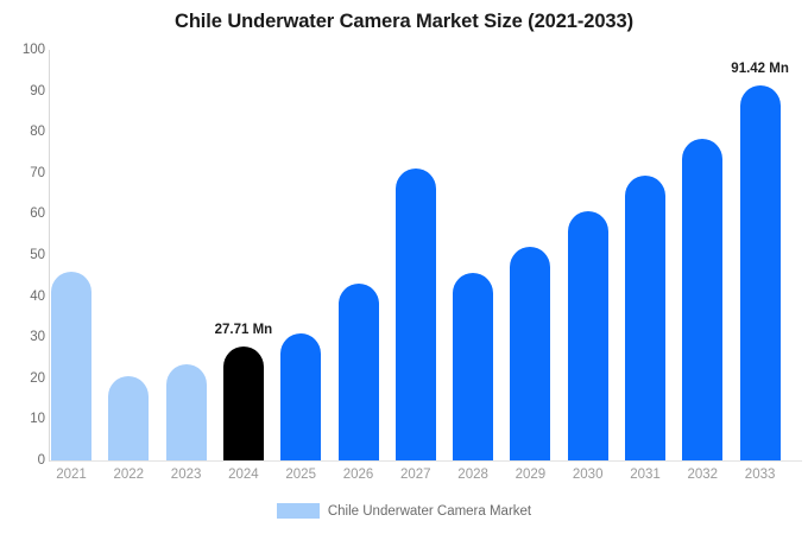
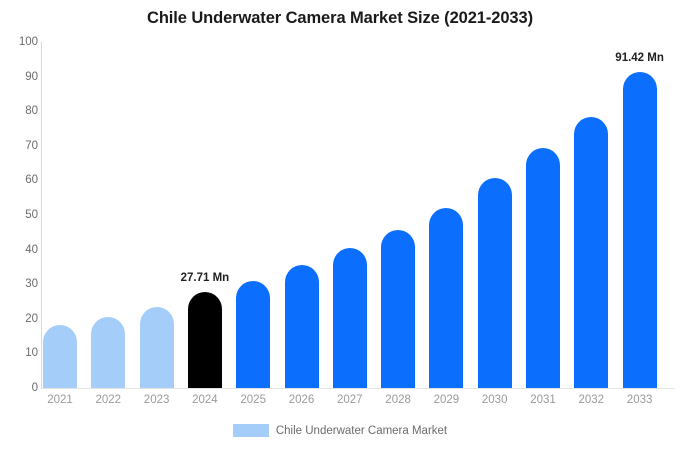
2021: 46 -> 18
2026: 43 -> 36
2027: 71 -> 40
